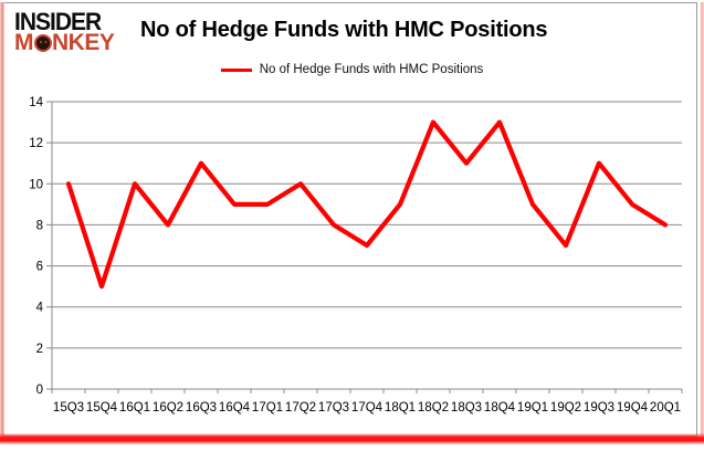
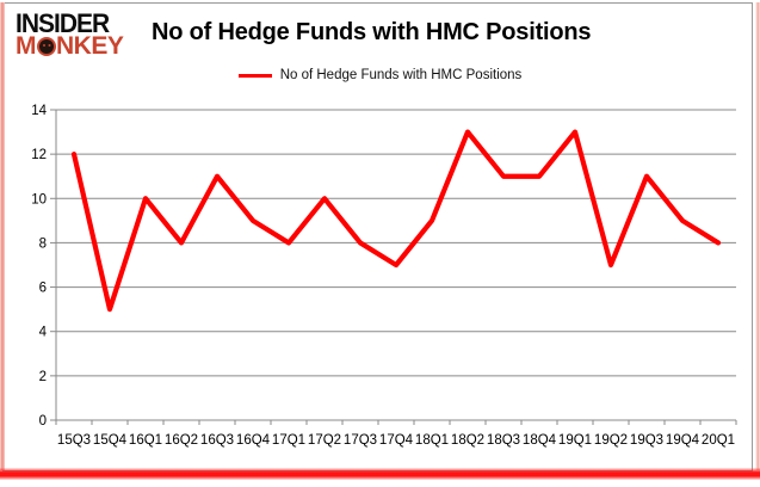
15Q3: 10 -> 12
17Q1: 9 -> 8
18Q4: 13 -> 11
19Q1: 9 -> 13
